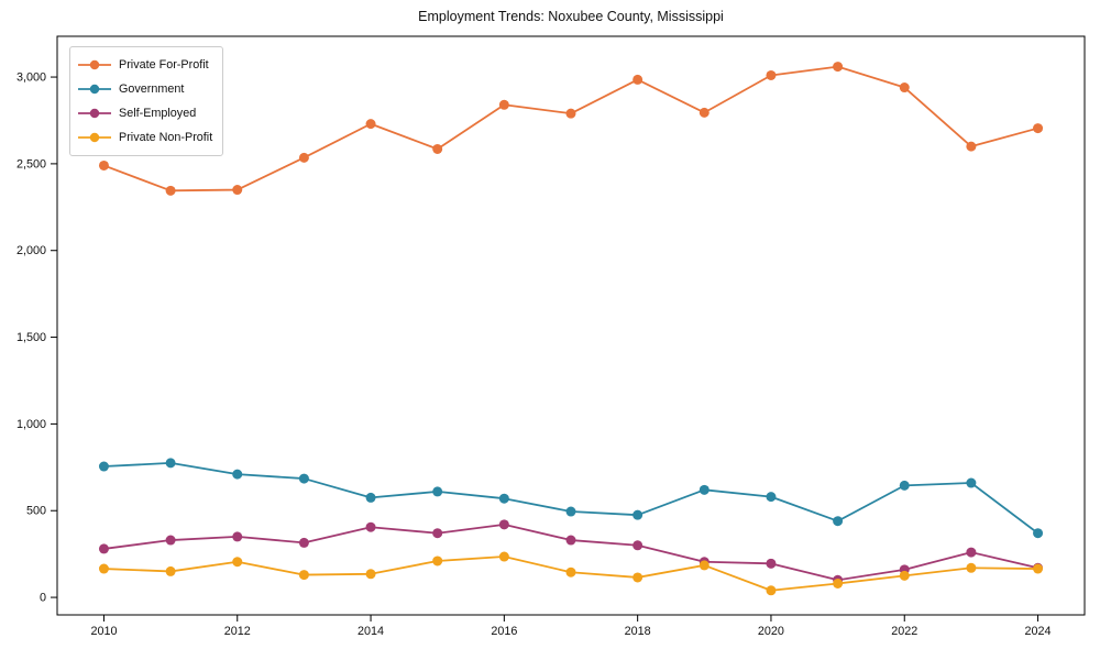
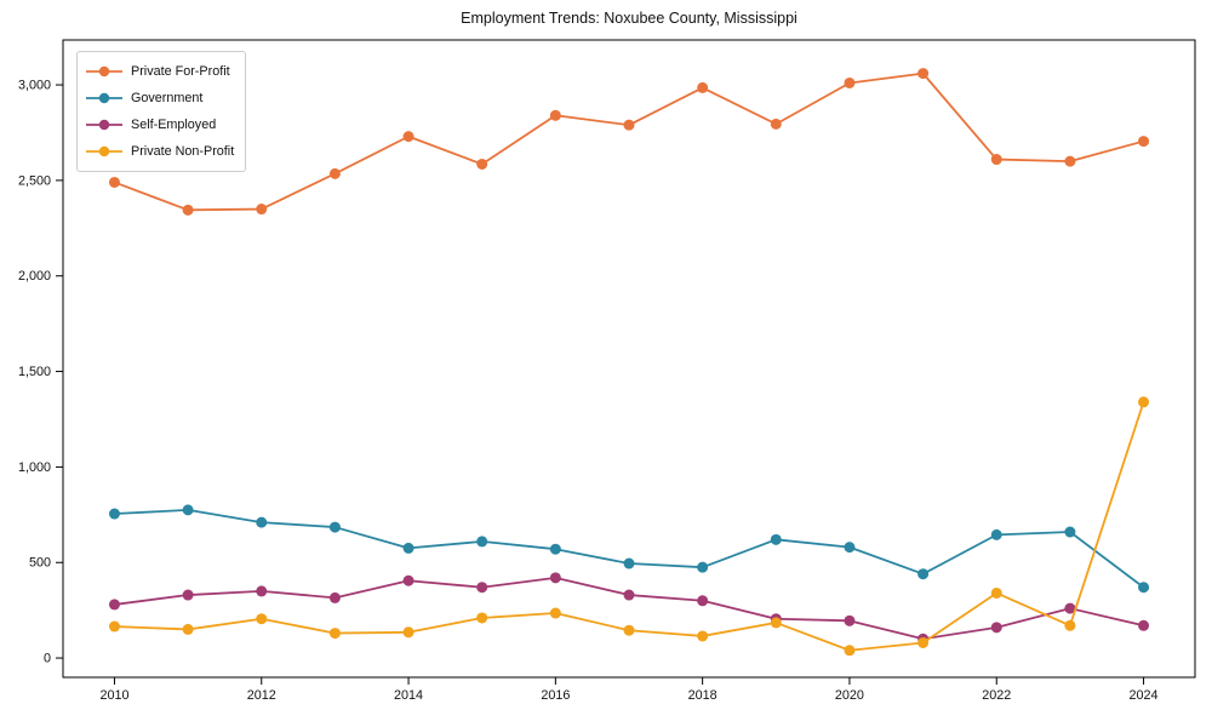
Private For-Profit/2022: 2940 -> 2610
Private Non-Profit/2022: 120 -> 340
Private Non-Profit/2024: 160 -> 1340
